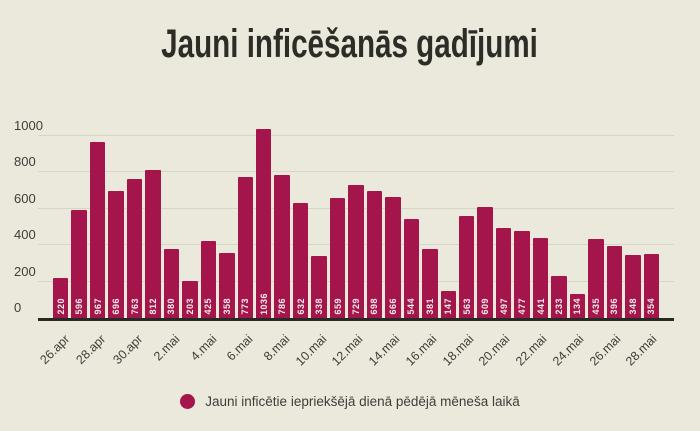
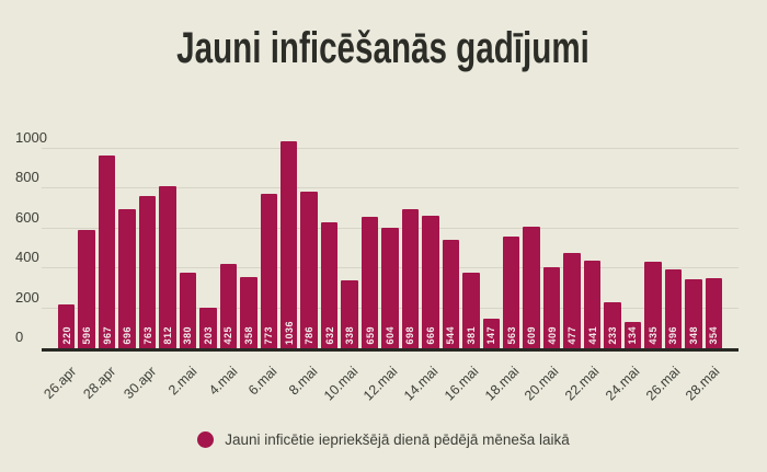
12.mai: 729 -> 604
20.mai: 497 -> 409
